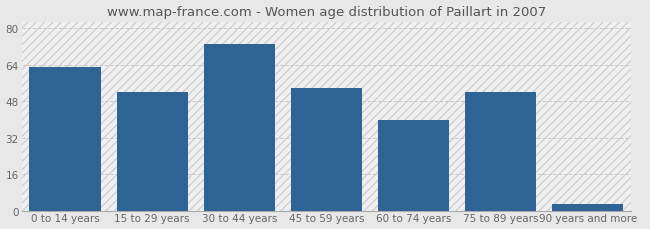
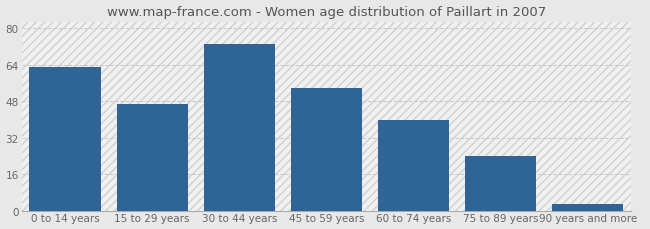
15 to 29 years: 52 -> 47
75 to 89 years: 52 -> 24
